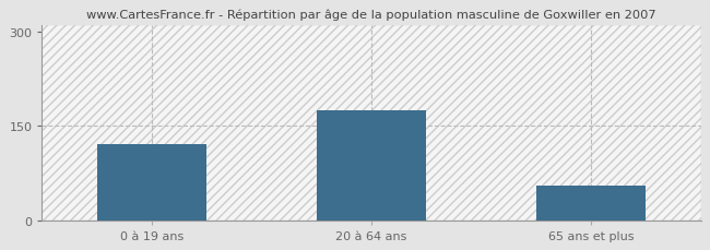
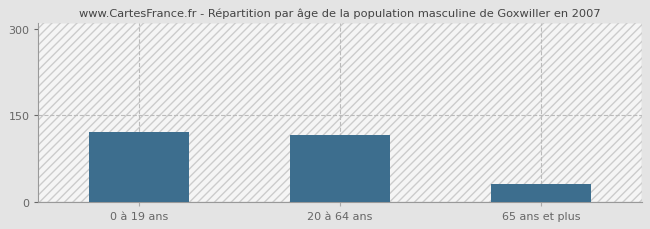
20 à 64 ans: 175 -> 116
65 ans et plus: 55 -> 30
